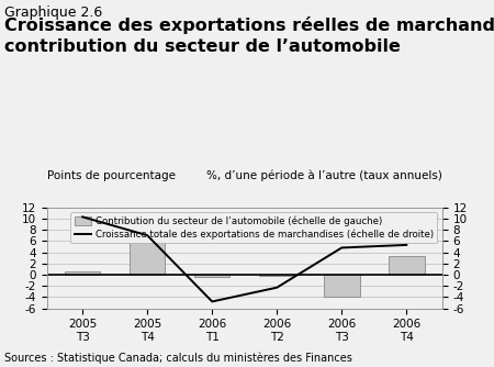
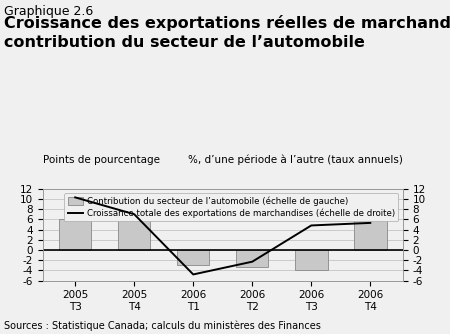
Contribution du secteur de l’automobile (échelle de gauche)/2005 T3: 0.6 -> 6.0
Contribution du secteur de l’automobile (échelle de gauche)/2006 T1: -0.4 -> -3.0
Contribution du secteur de l’automobile (échelle de gauche)/2006 T2: -0.2 -> -3.3
Contribution du secteur de l’automobile (échelle de gauche)/2006 T4: 3.4 -> 6.2
